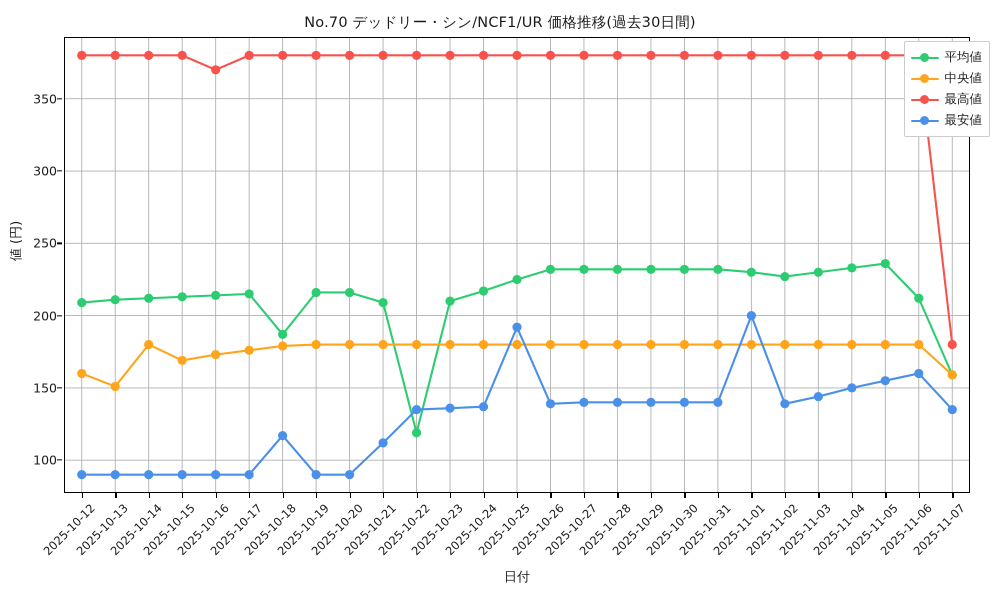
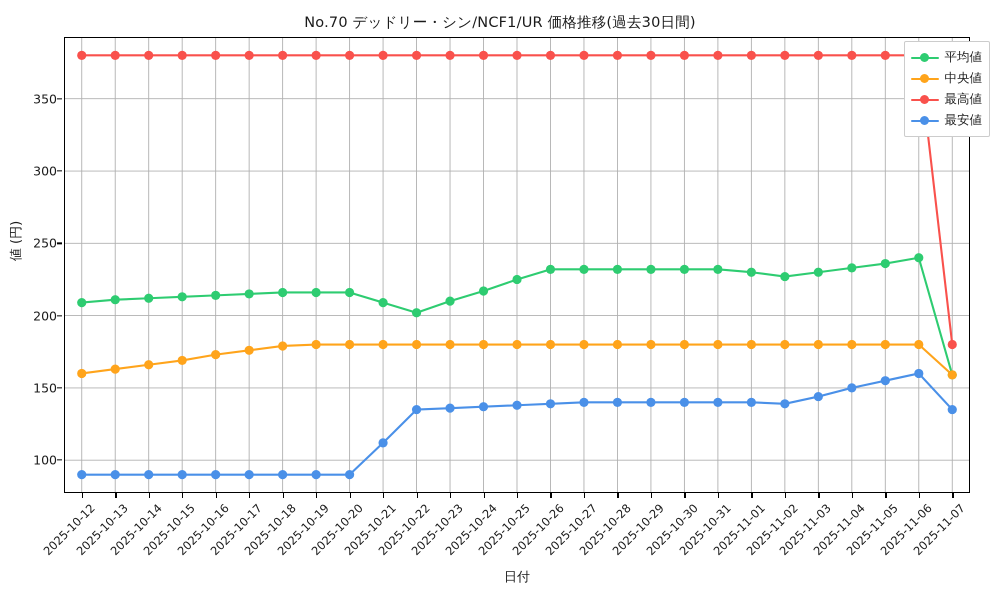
中央値/2025-10-13: 151 -> 163
中央値/2025-10-14: 180 -> 166
最高値/2025-10-16: 370 -> 380
平均値/2025-10-18: 187 -> 216
最安値/2025-10-18: 117 -> 90
平均値/2025-10-22: 119 -> 202
最安値/2025-10-25: 192 -> 138
最安値/2025-11-01: 200 -> 140
平均値/2025-11-06: 212 -> 240
